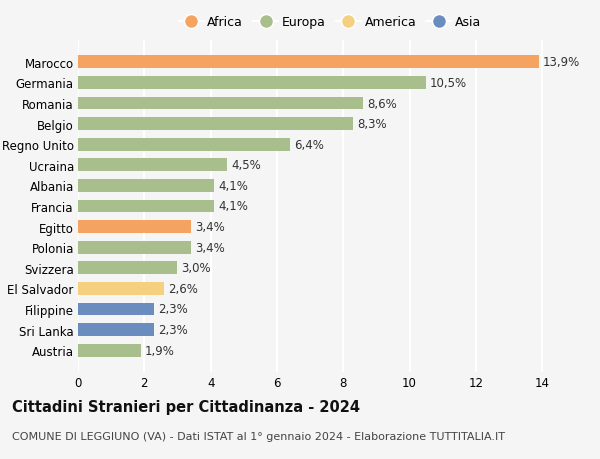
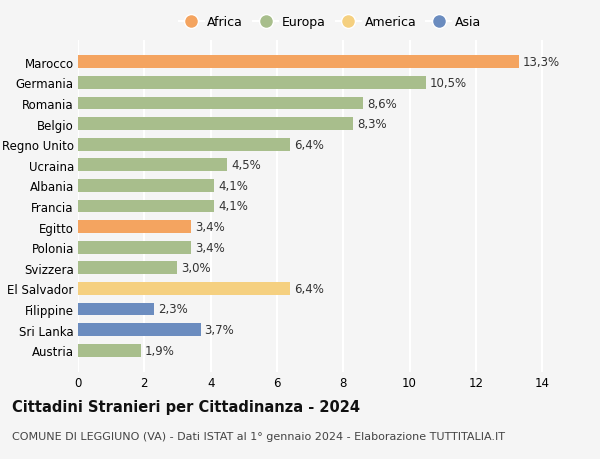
Marocco: 13,9% -> 13,3%
El Salvador: 2,6% -> 6,4%
Sri Lanka: 2,3% -> 3,7%
